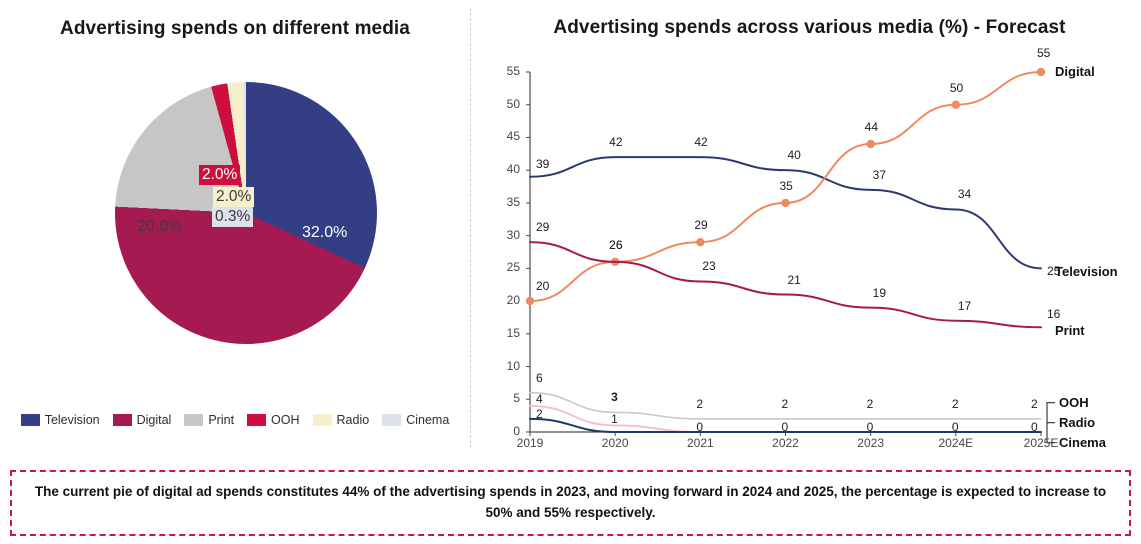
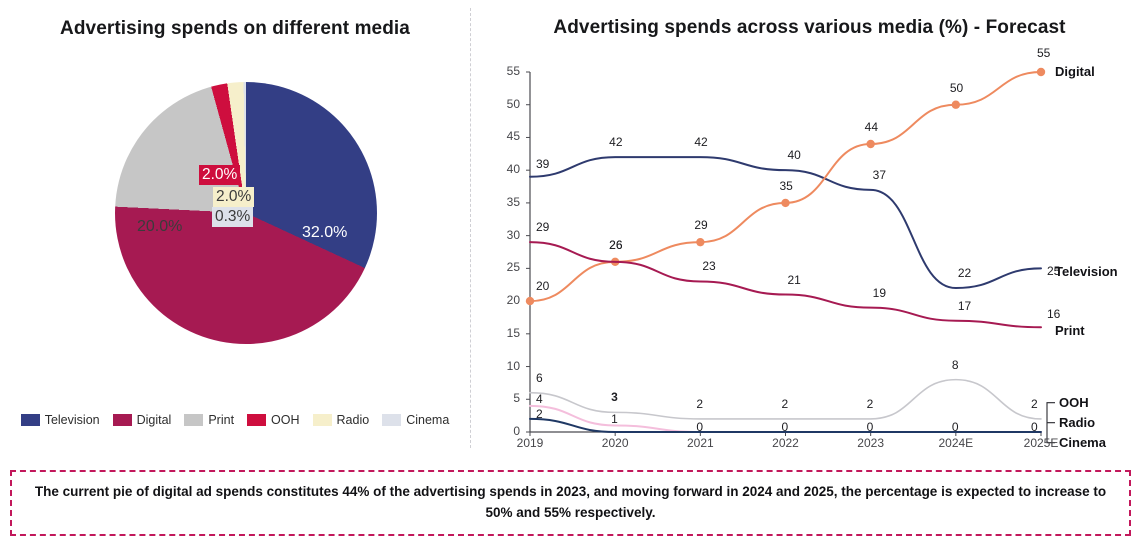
Advertising spends across various media (%) - Forecast/Television/2024E: 34 -> 22
Advertising spends across various media (%) - Forecast/OOH/2024E: 2 -> 8
